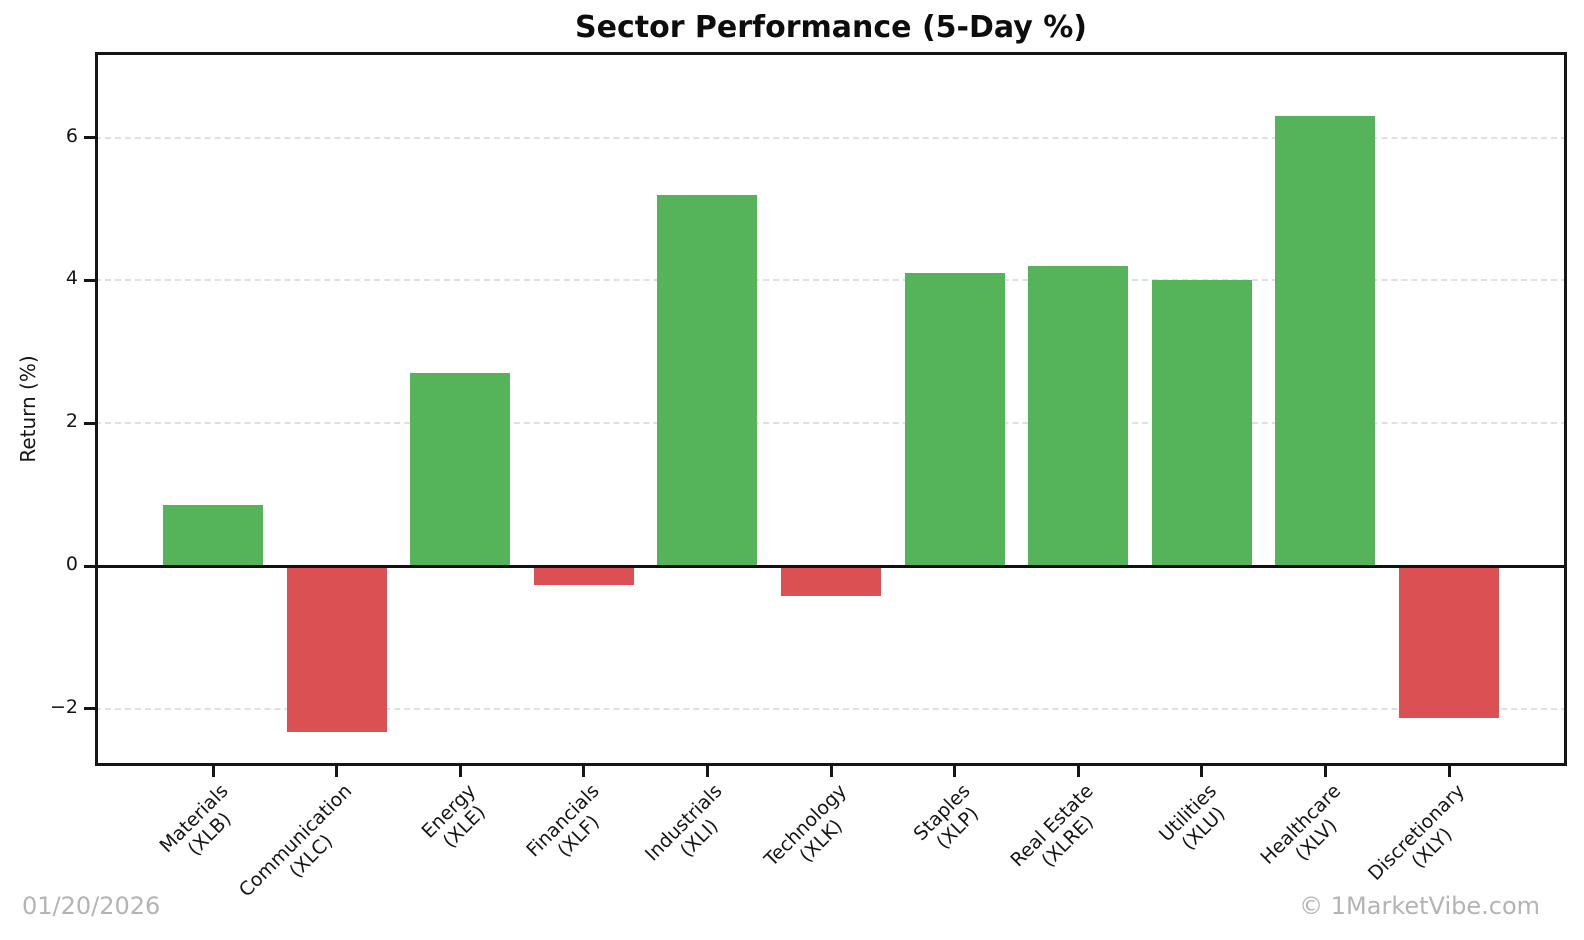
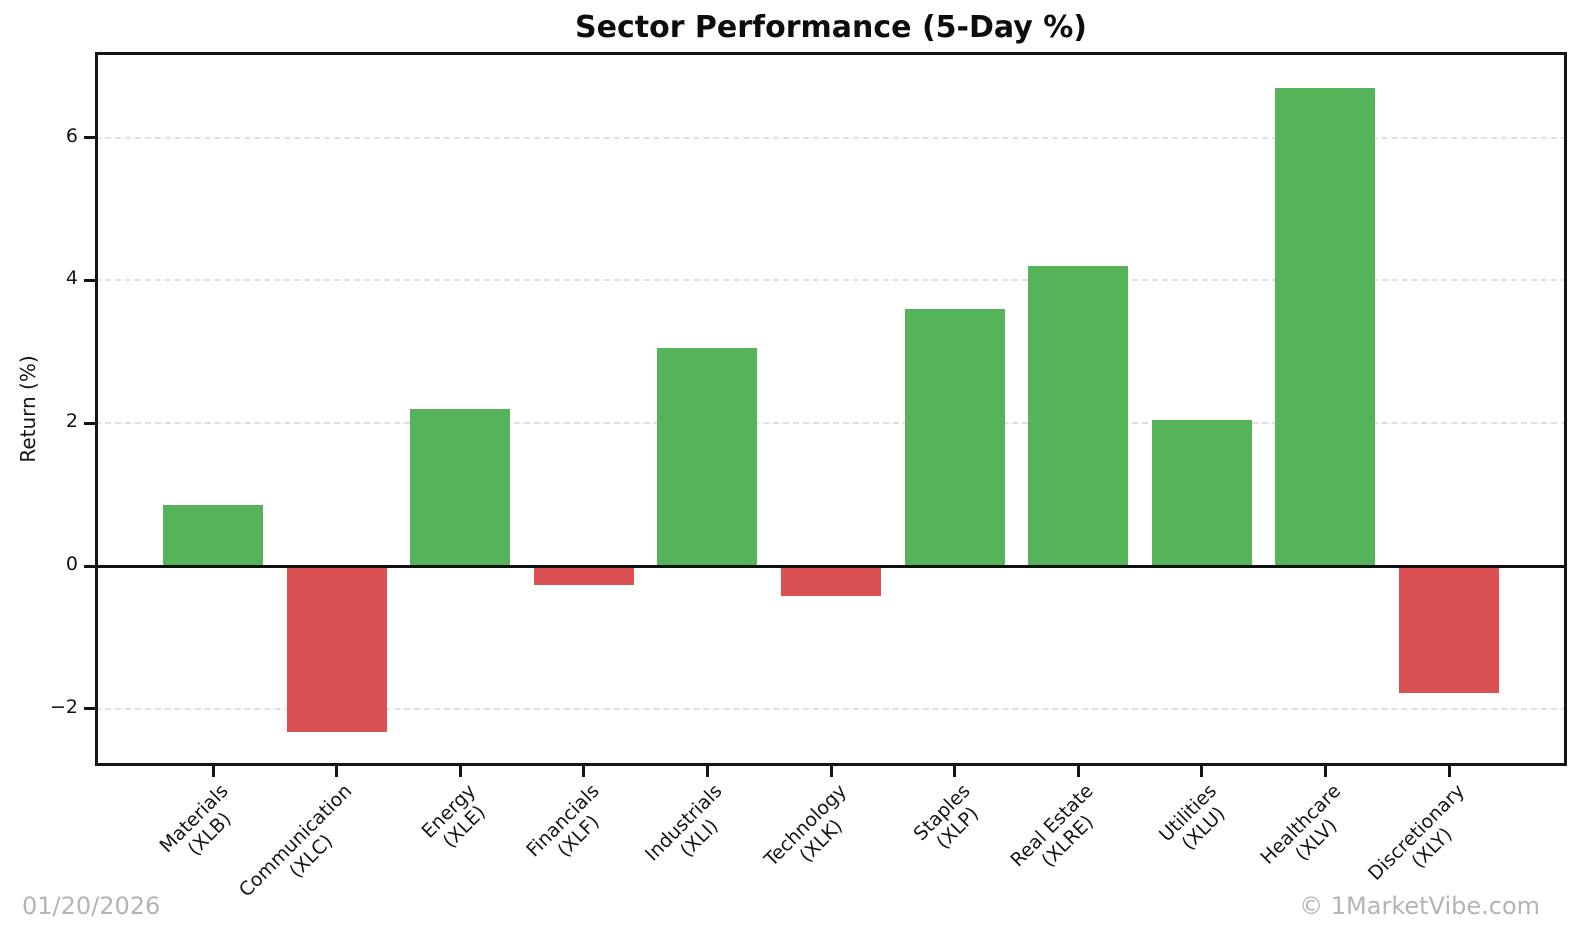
Energy (XLE): 2.7 -> 2.2
Industrials (XLI): 5.2 -> 3.0
Staples (XLP): 4.1 -> 3.6
Utilities (XLU): 4.0 -> 2.0
Healthcare (XLV): 6.3 -> 6.7
Discretionary (XLY): -2.1 -> -1.8
